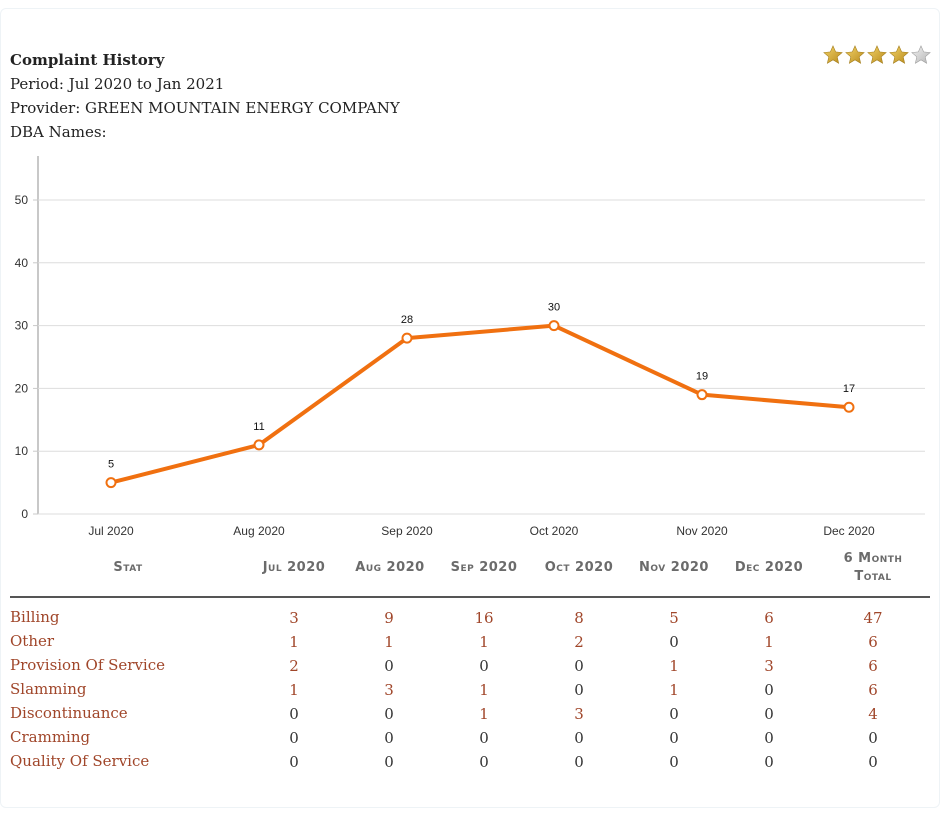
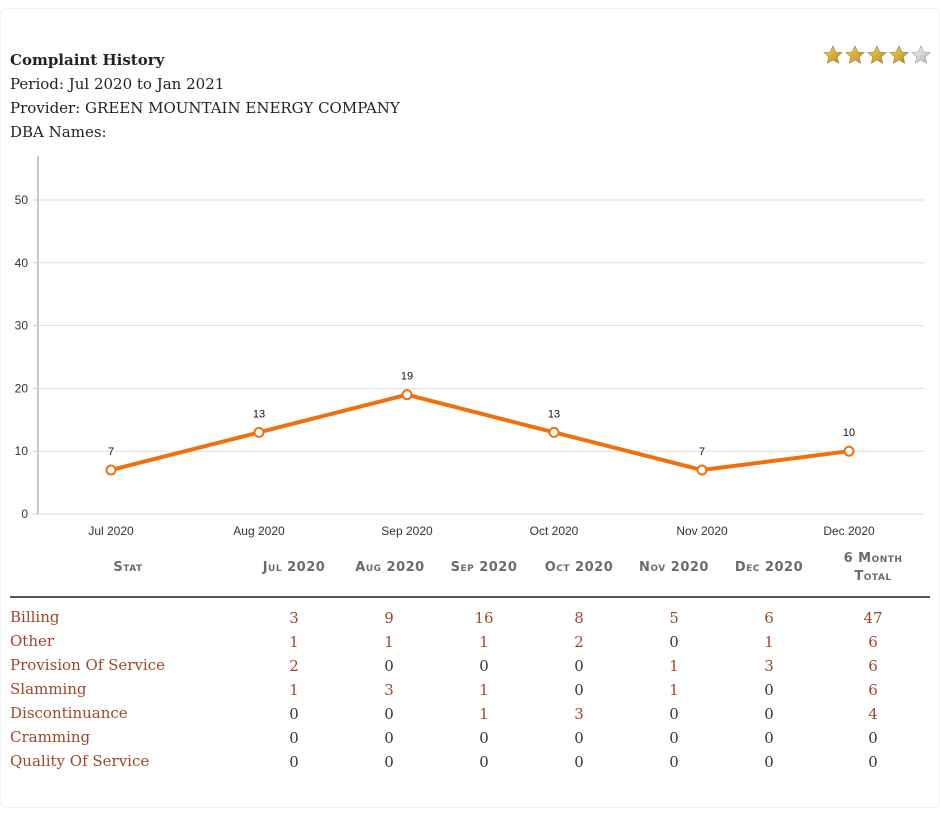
Jul 2020: 5 -> 7
Aug 2020: 11 -> 13
Sep 2020: 28 -> 19
Oct 2020: 30 -> 13
Nov 2020: 19 -> 7
Dec 2020: 17 -> 10
